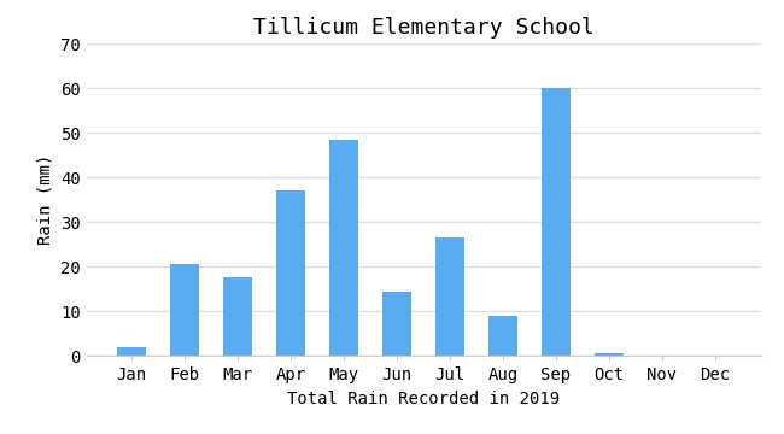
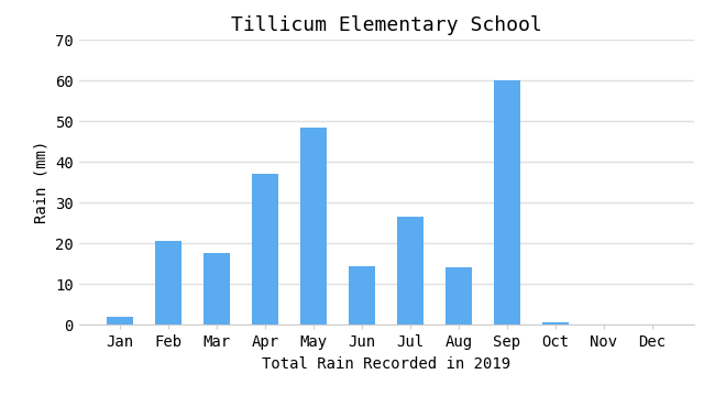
Aug: 9.0 -> 14.0
